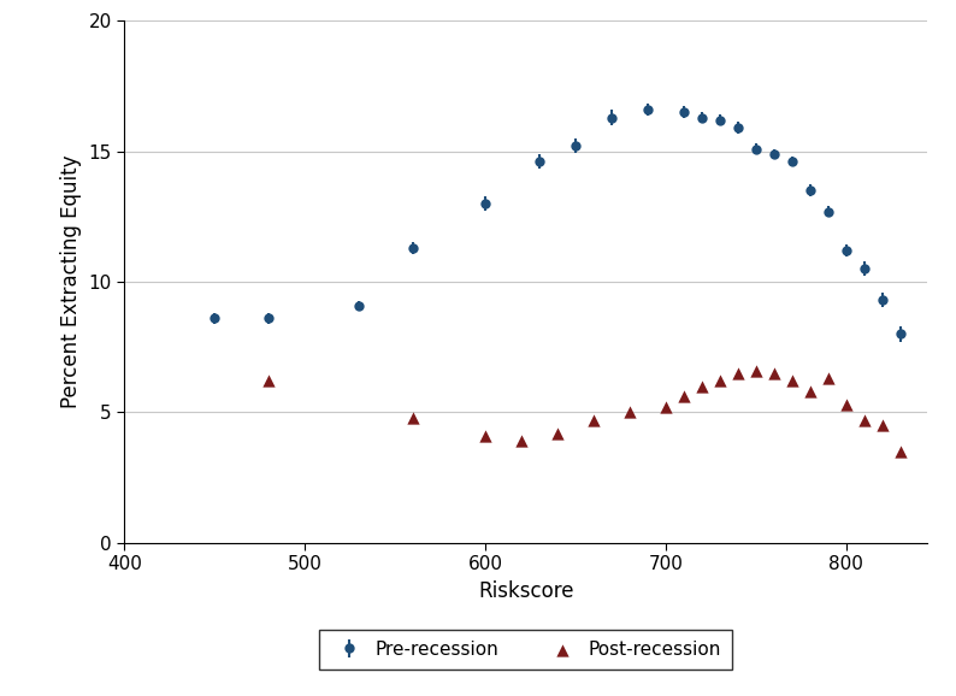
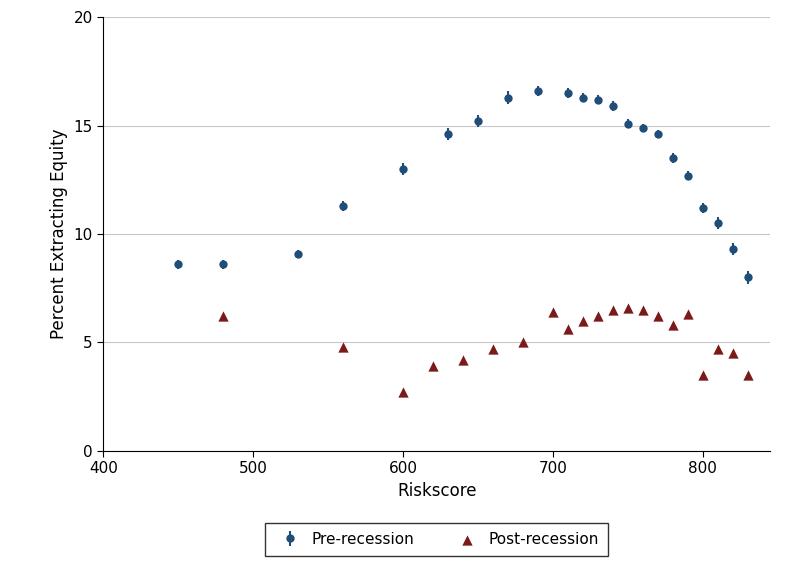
Post-recession/600: 4.1 -> 2.7
Post-recession/700: 5.2 -> 6.4
Post-recession/800: 5.3 -> 3.5
